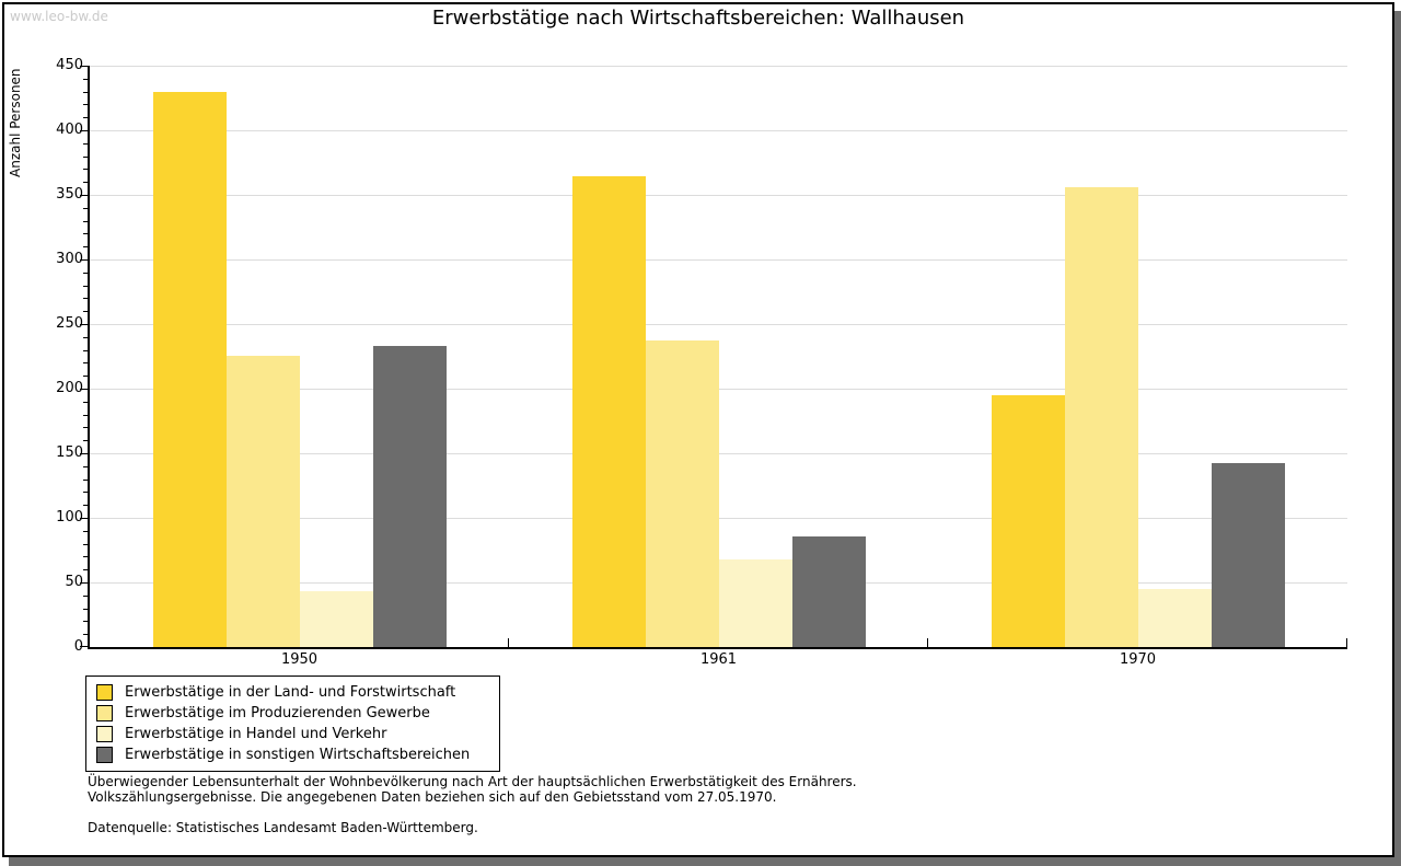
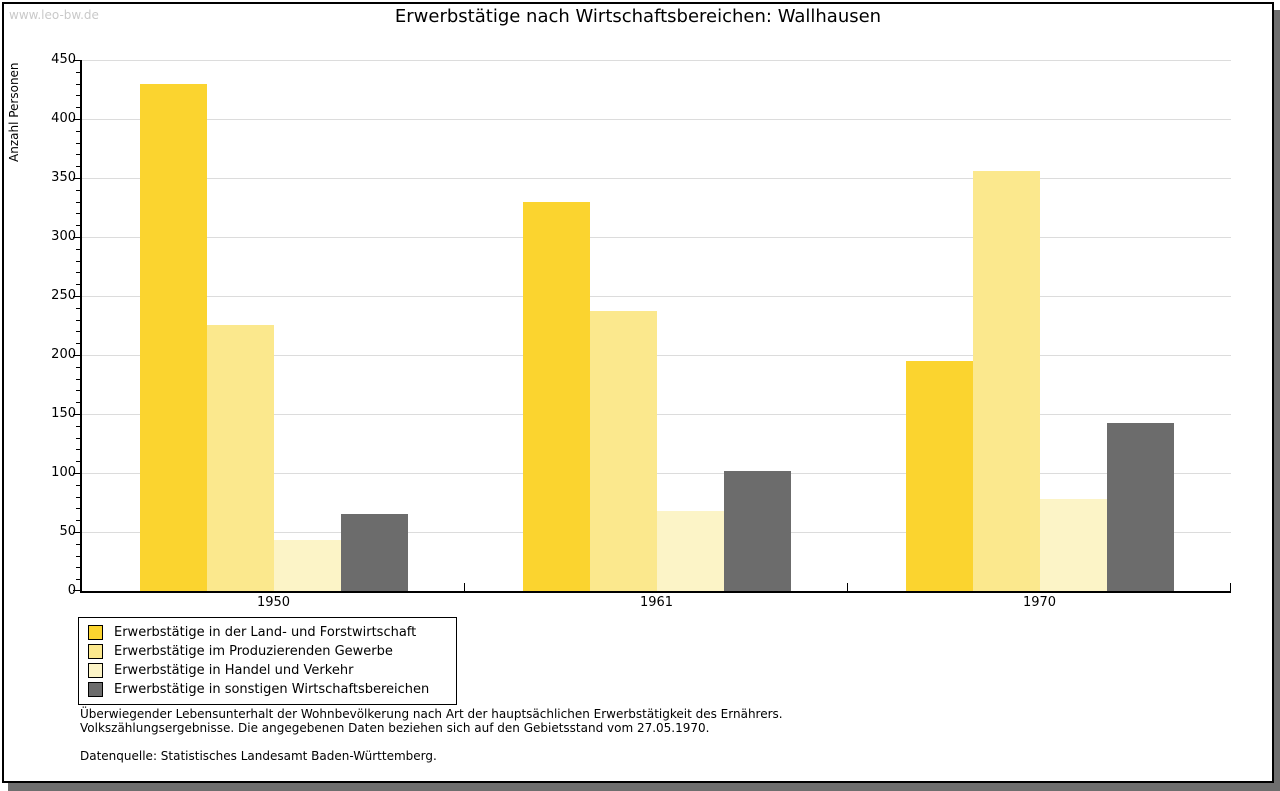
Erwerbstätige in sonstigen Wirtschaftsbereichen/1950: 233 -> 65
Erwerbstätige in der Land- und Forstwirtschaft/1961: 364 -> 330
Erwerbstätige in sonstigen Wirtschaftsbereichen/1961: 86 -> 102
Erwerbstätige in Handel und Verkehr/1970: 45 -> 78
